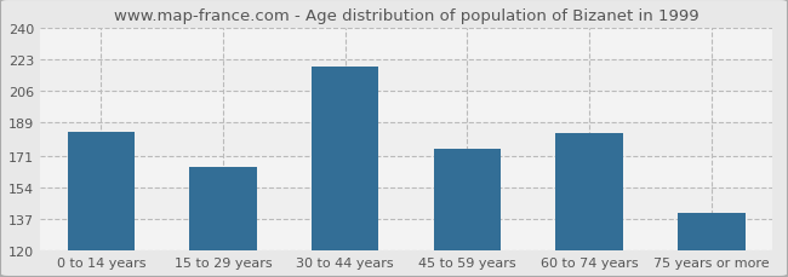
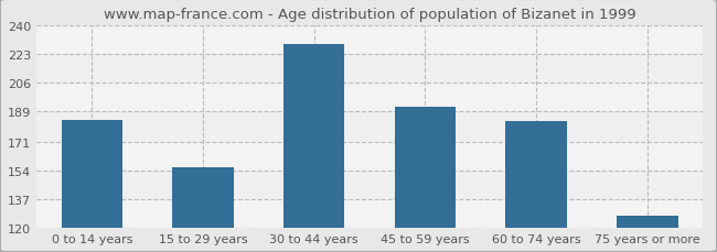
15 to 29 years: 165 -> 156
30 to 44 years: 219 -> 229
45 to 59 years: 175 -> 192
75 years or more: 140 -> 127
